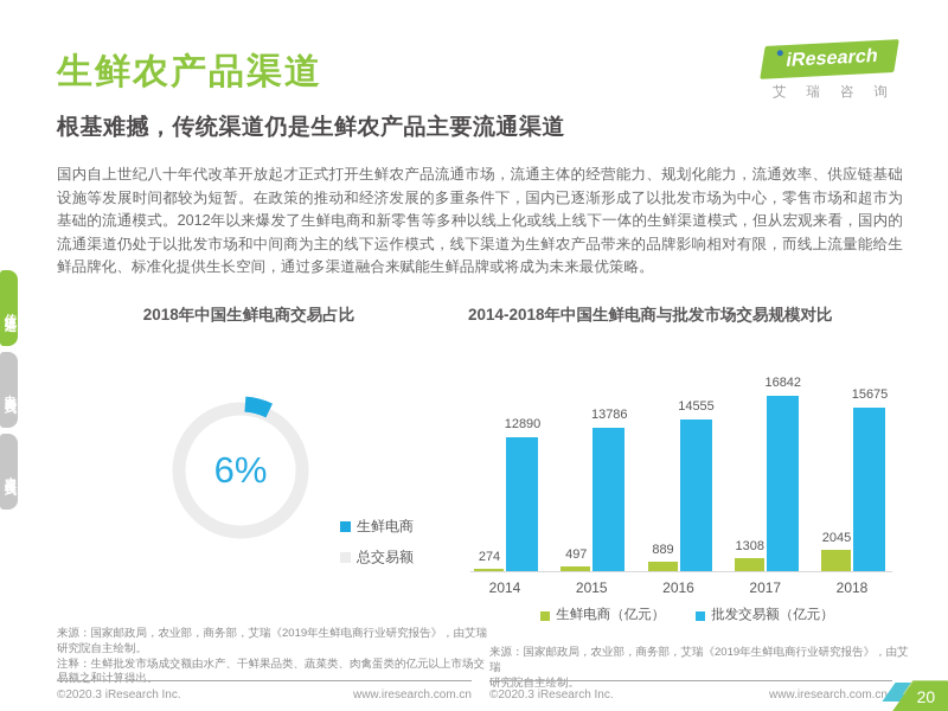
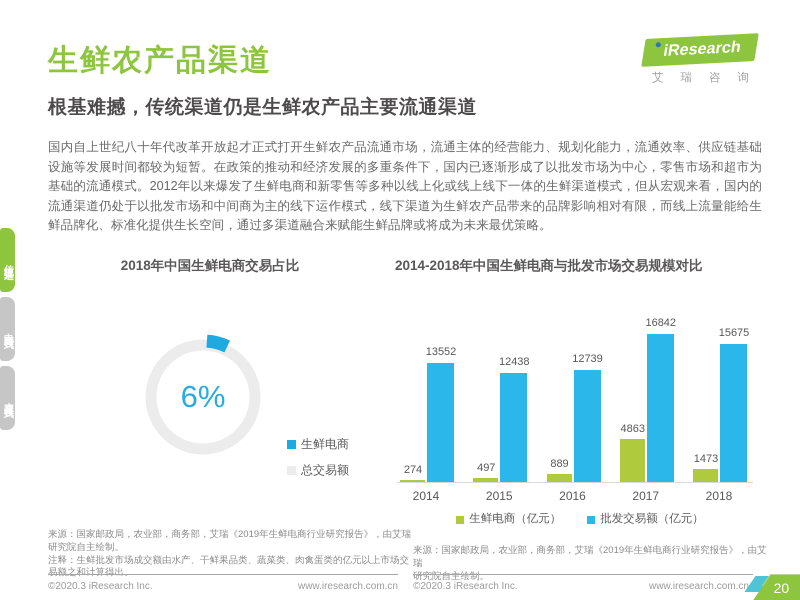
2014-2018年中国生鲜电商与批发市场交易规模对比/批发交易额（亿元）/2014: 12890 -> 13552
2014-2018年中国生鲜电商与批发市场交易规模对比/批发交易额（亿元）/2015: 13786 -> 12438
2014-2018年中国生鲜电商与批发市场交易规模对比/批发交易额（亿元）/2016: 14555 -> 12739
2014-2018年中国生鲜电商与批发市场交易规模对比/生鲜电商（亿元）/2017: 1308 -> 4863
2014-2018年中国生鲜电商与批发市场交易规模对比/生鲜电商（亿元）/2018: 2045 -> 1473
